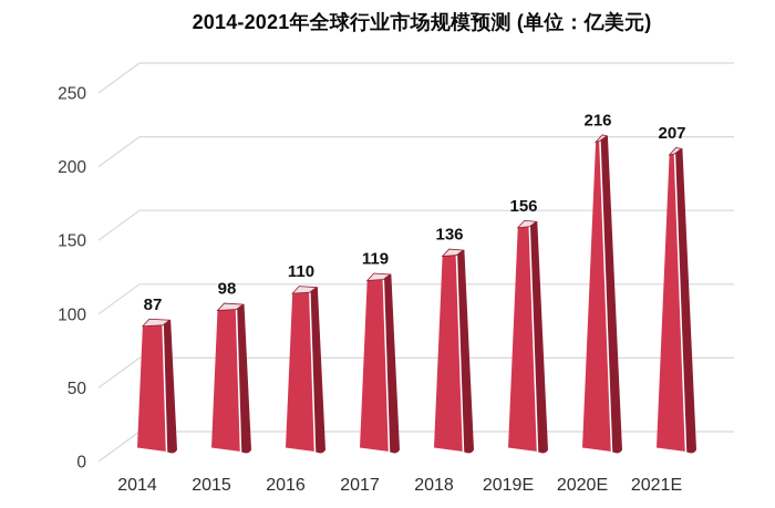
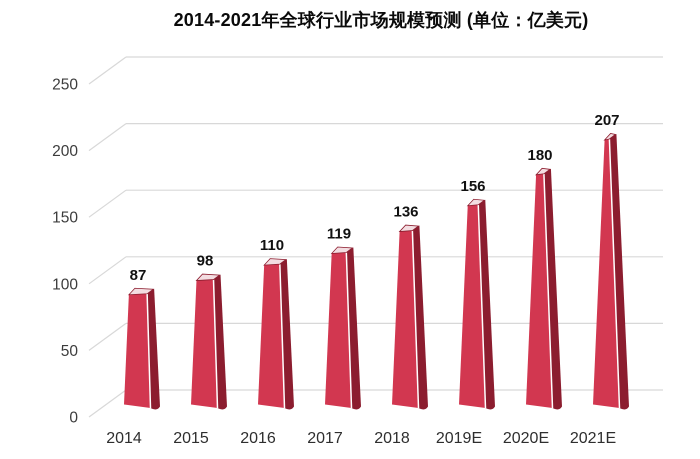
2020E: 216 -> 180
